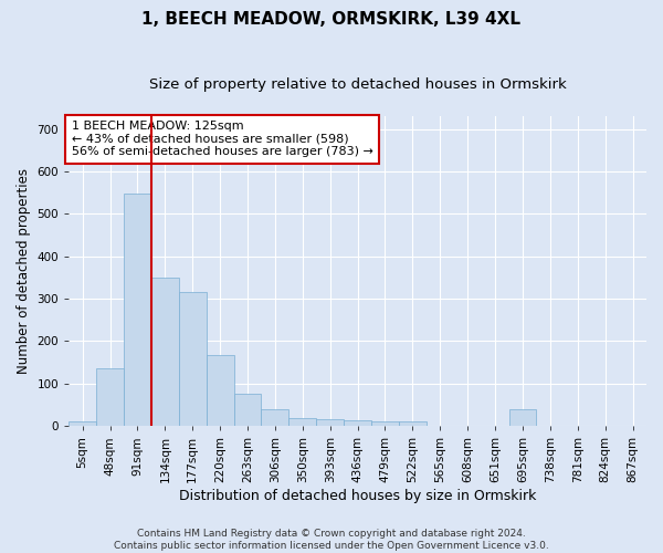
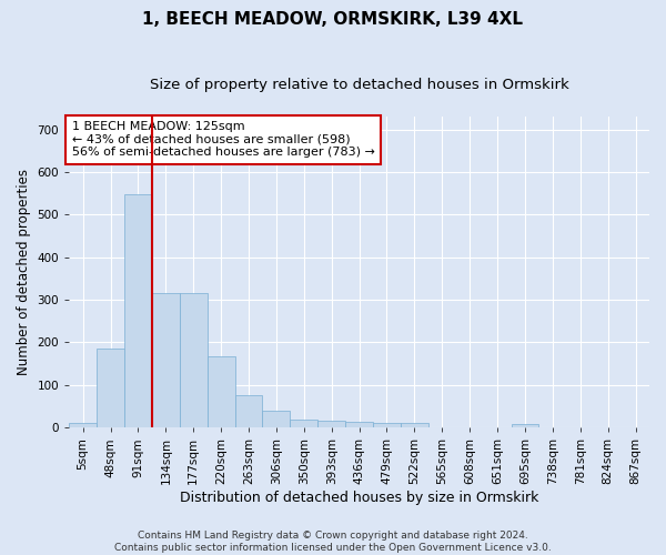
48sqm: 135 -> 185
134sqm: 350 -> 315
695sqm: 40 -> 8
